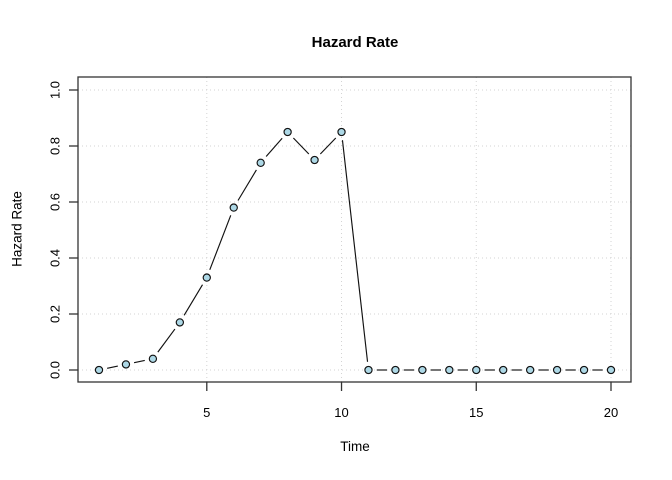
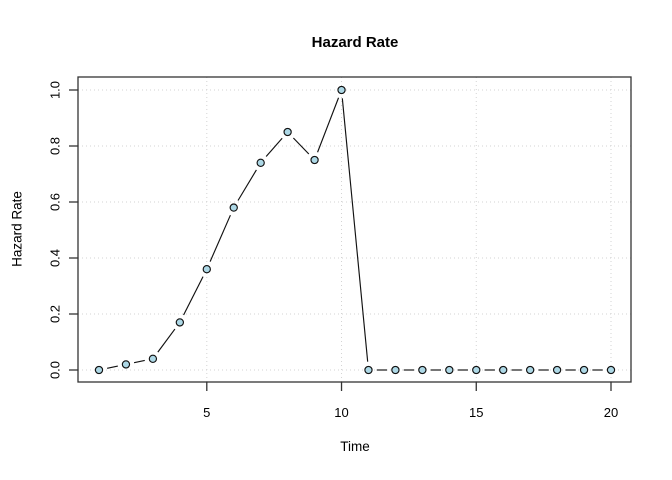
5: 0.33 -> 0.36
10: 0.85 -> 1.00
